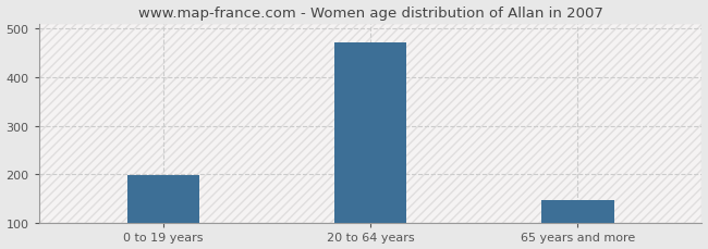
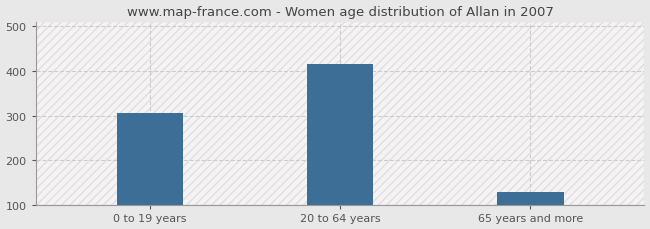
0 to 19 years: 198 -> 305
20 to 64 years: 470 -> 415
65 years and more: 147 -> 130
